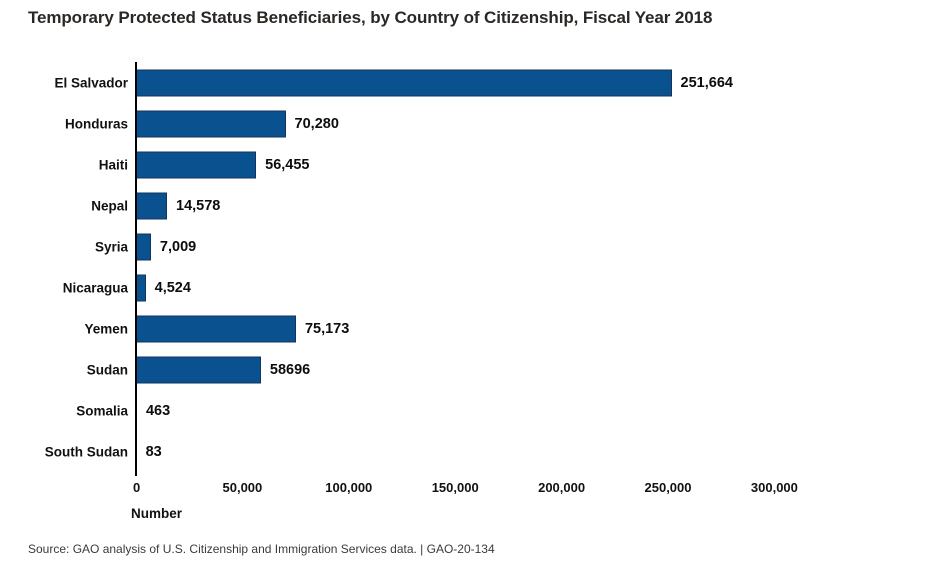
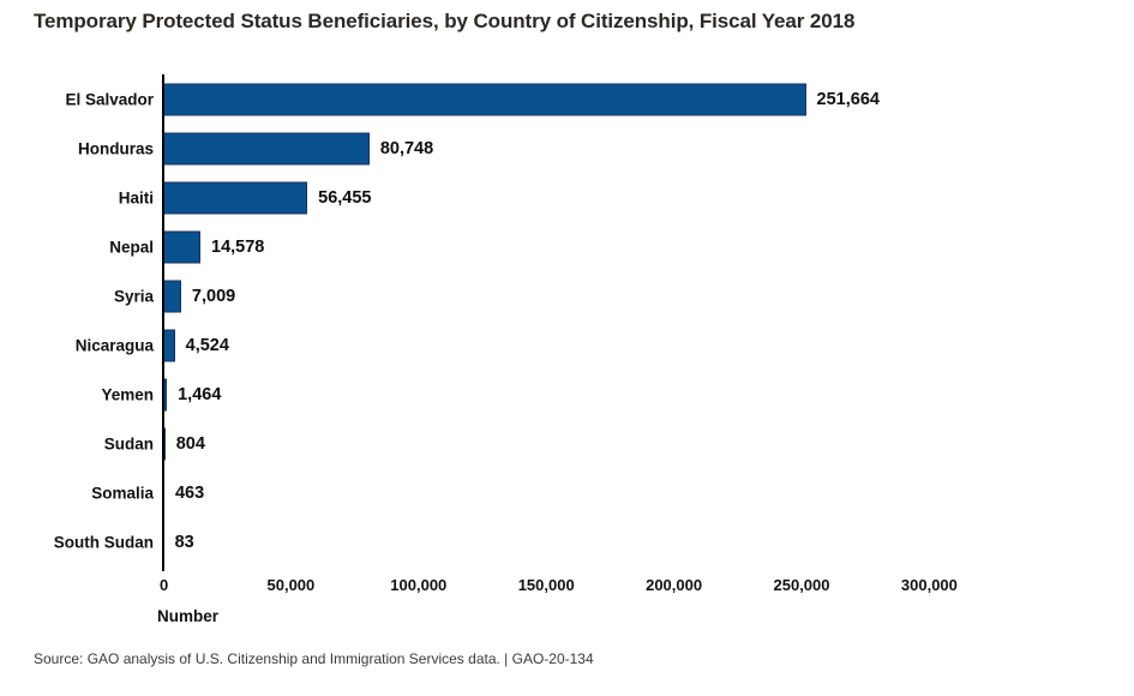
Honduras: 70,280 -> 80,748
Yemen: 75,173 -> 1,464
Sudan: 58696 -> 804
